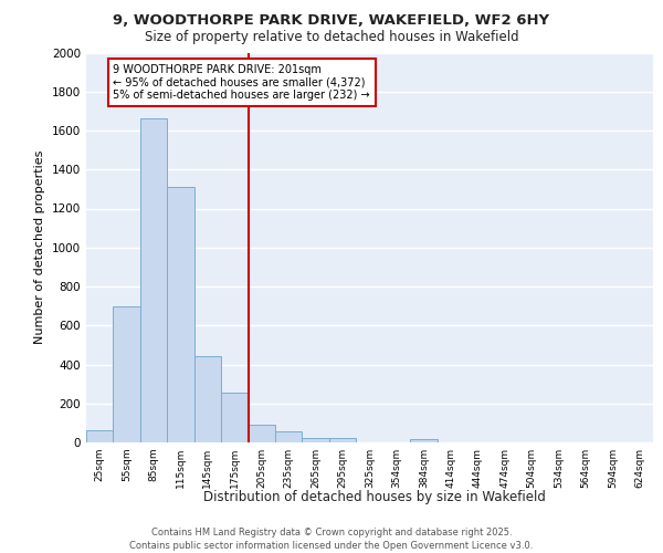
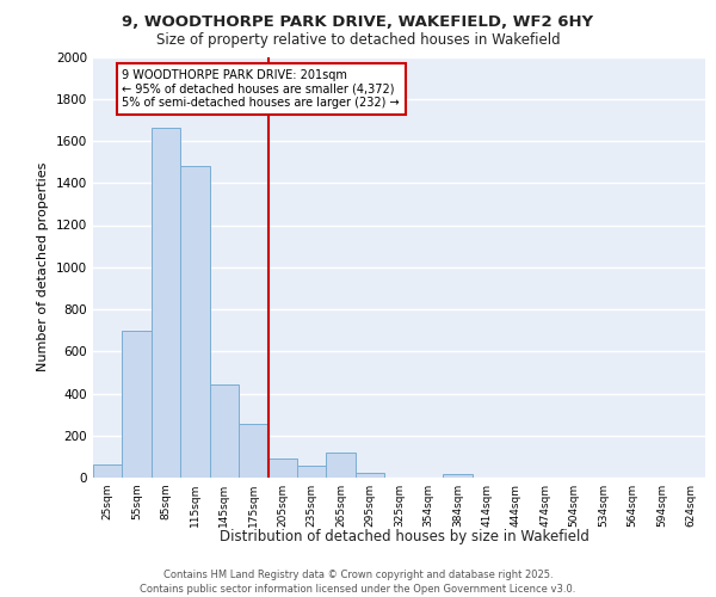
115sqm: 1310 -> 1480
265sqm: 20 -> 120
